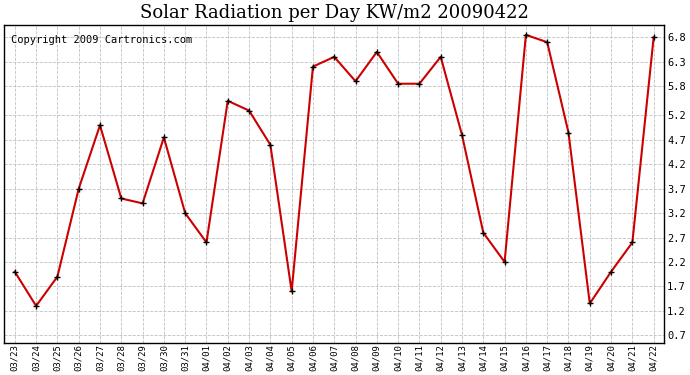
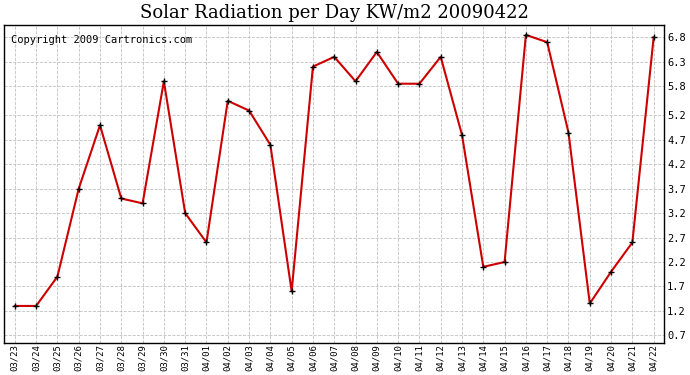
03/23: 2.00 -> 1.30
03/30: 4.75 -> 5.90
04/14: 2.80 -> 2.10
